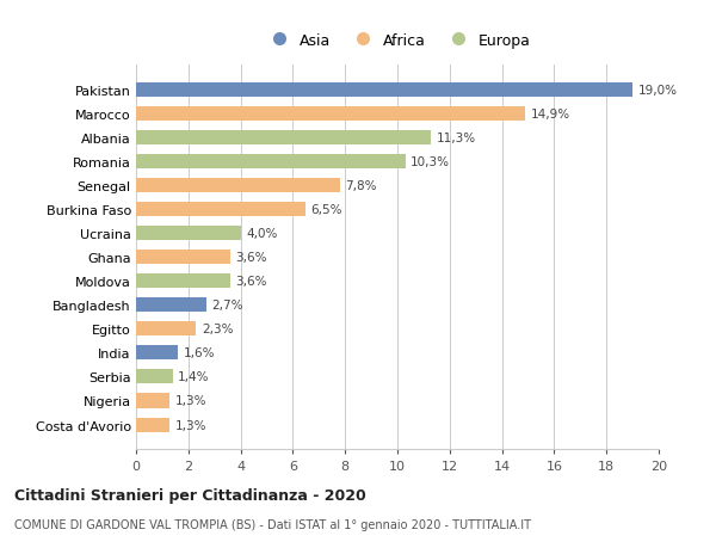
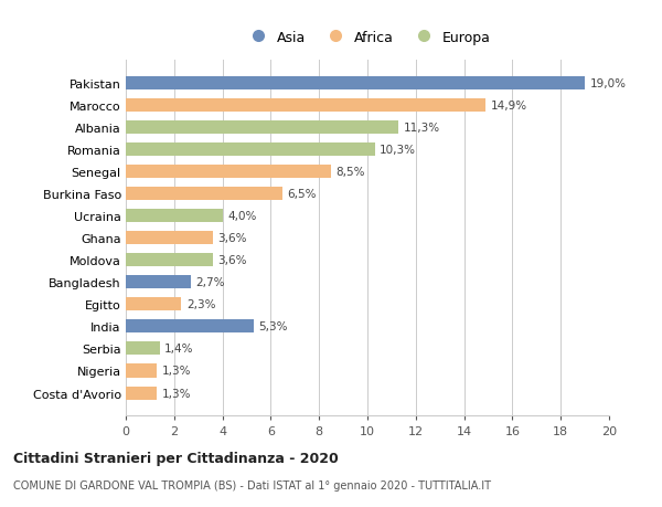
Senegal: 7,8% -> 8,5%
India: 1,6% -> 5,3%
